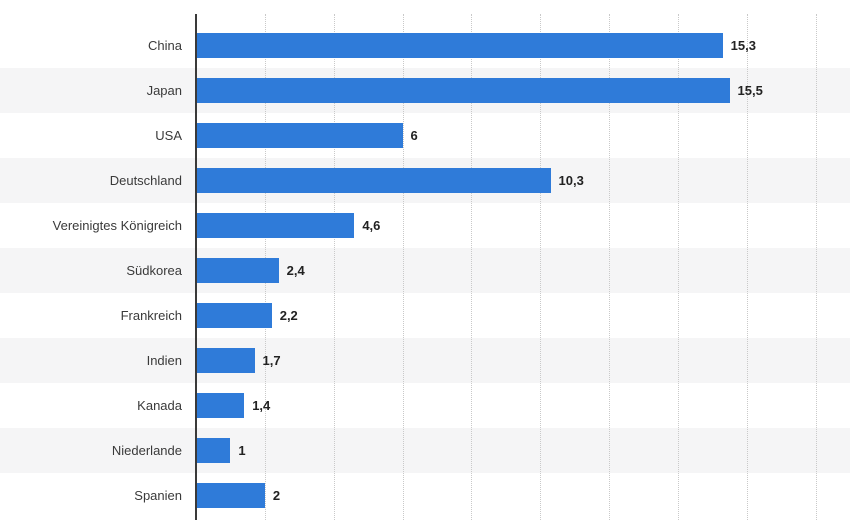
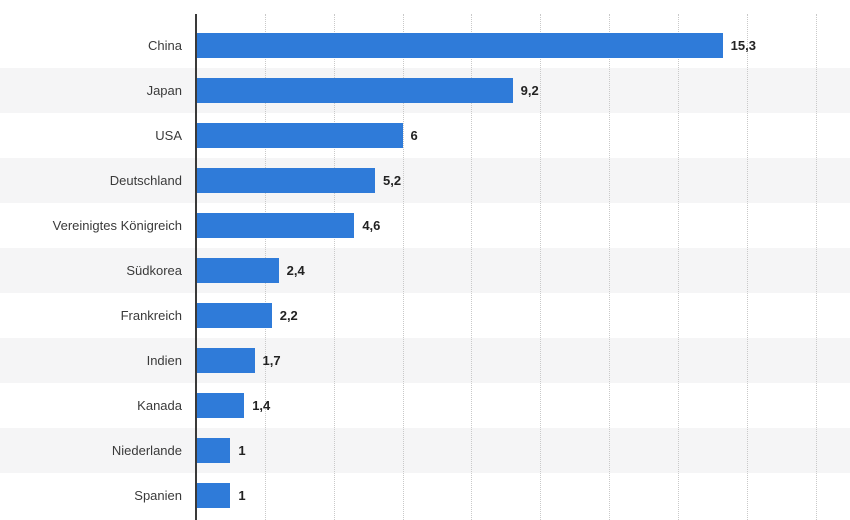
Japan: 15,5 -> 9,2
Deutschland: 10,3 -> 5,2
Spanien: 2 -> 1
